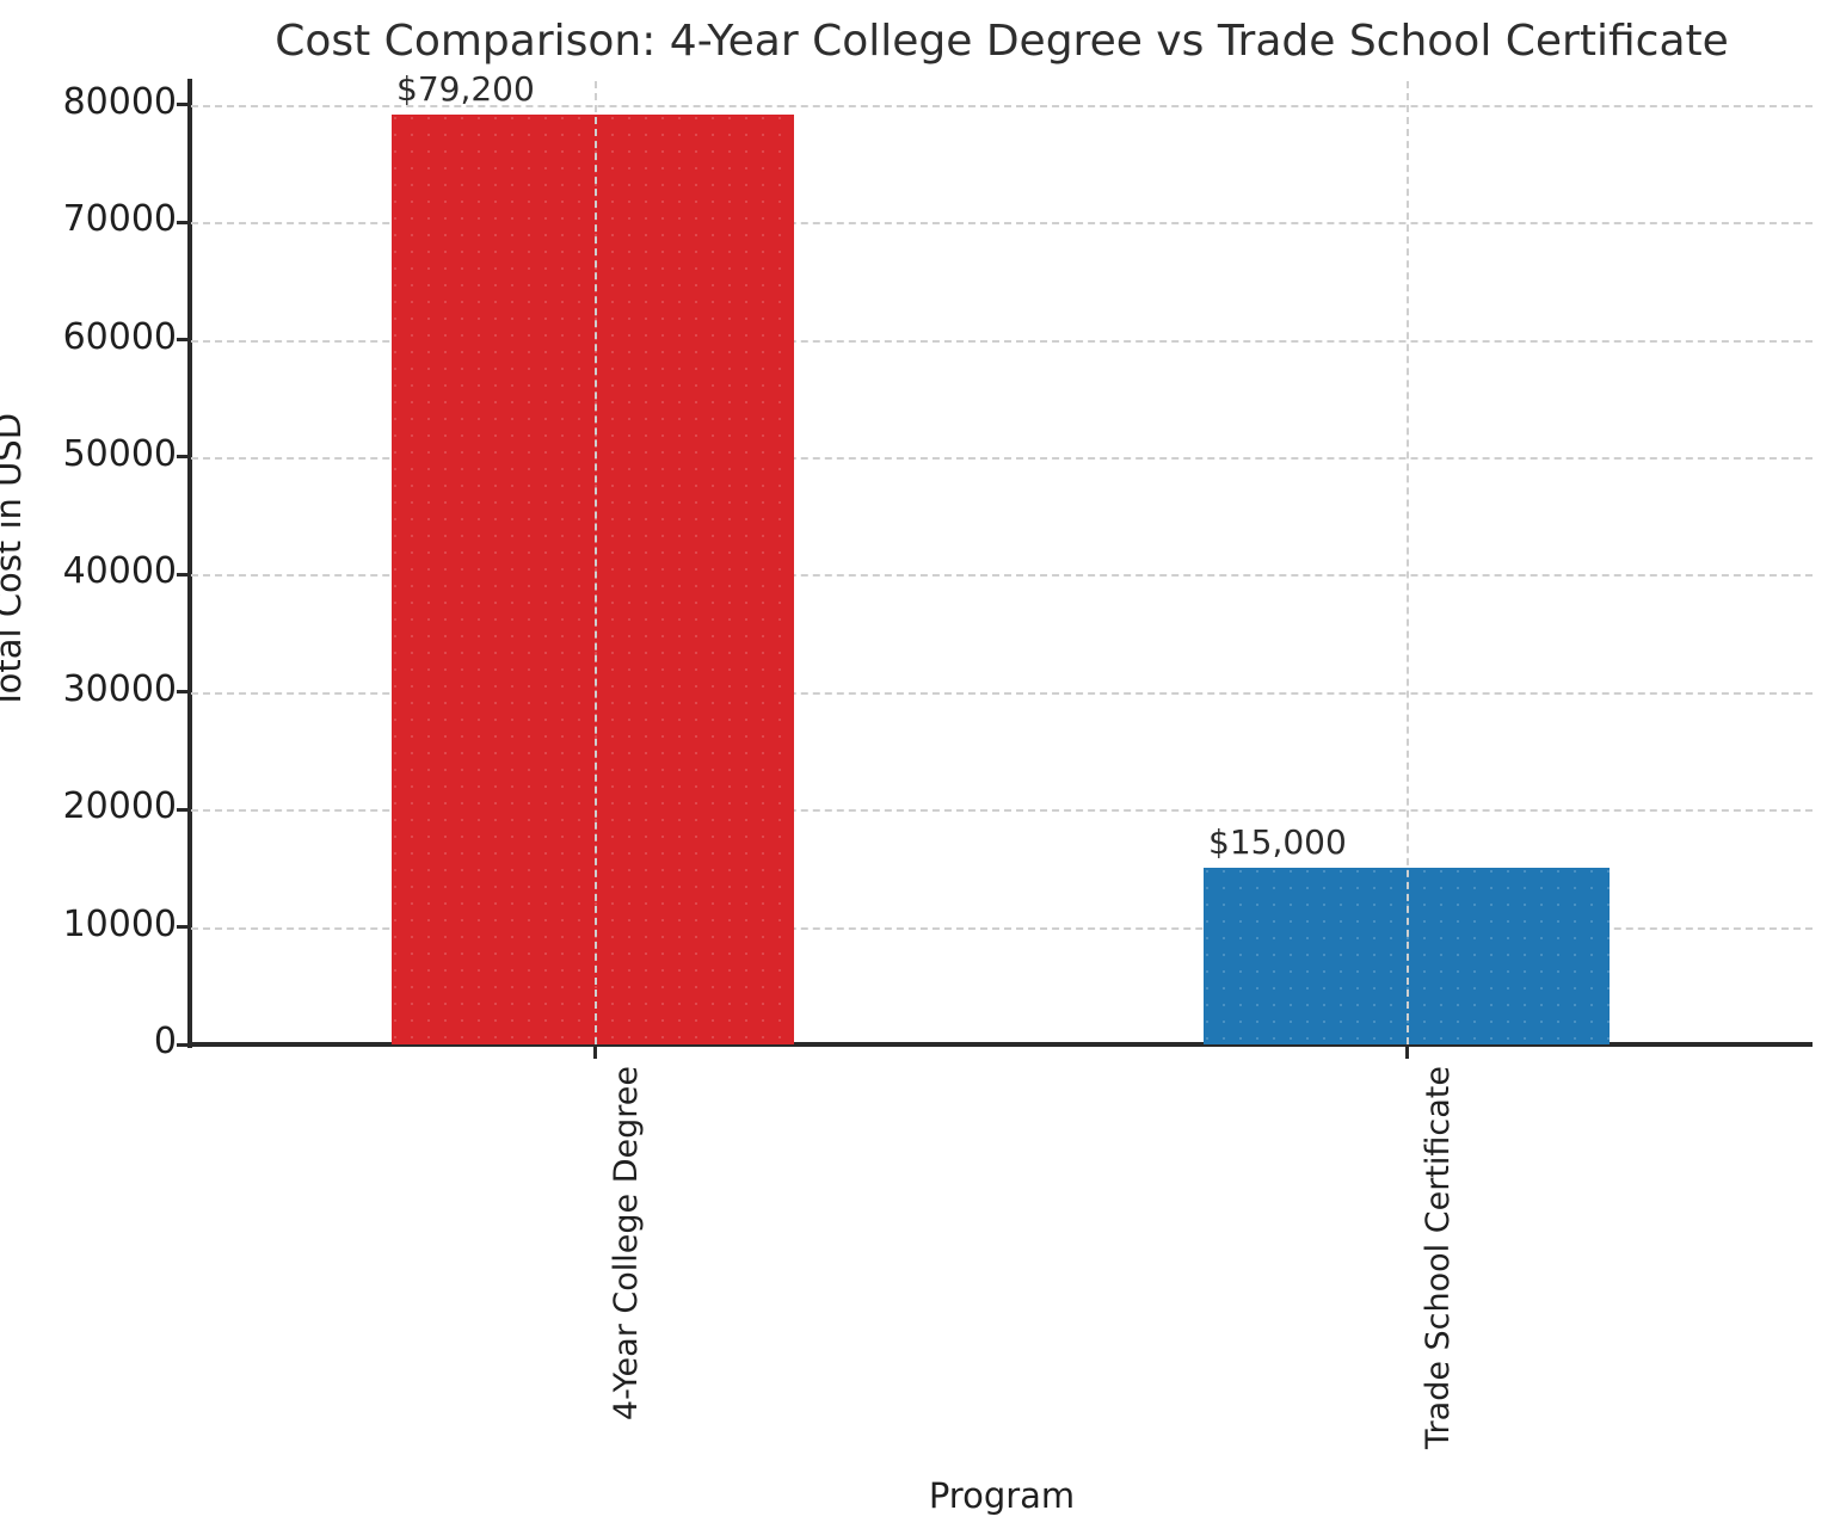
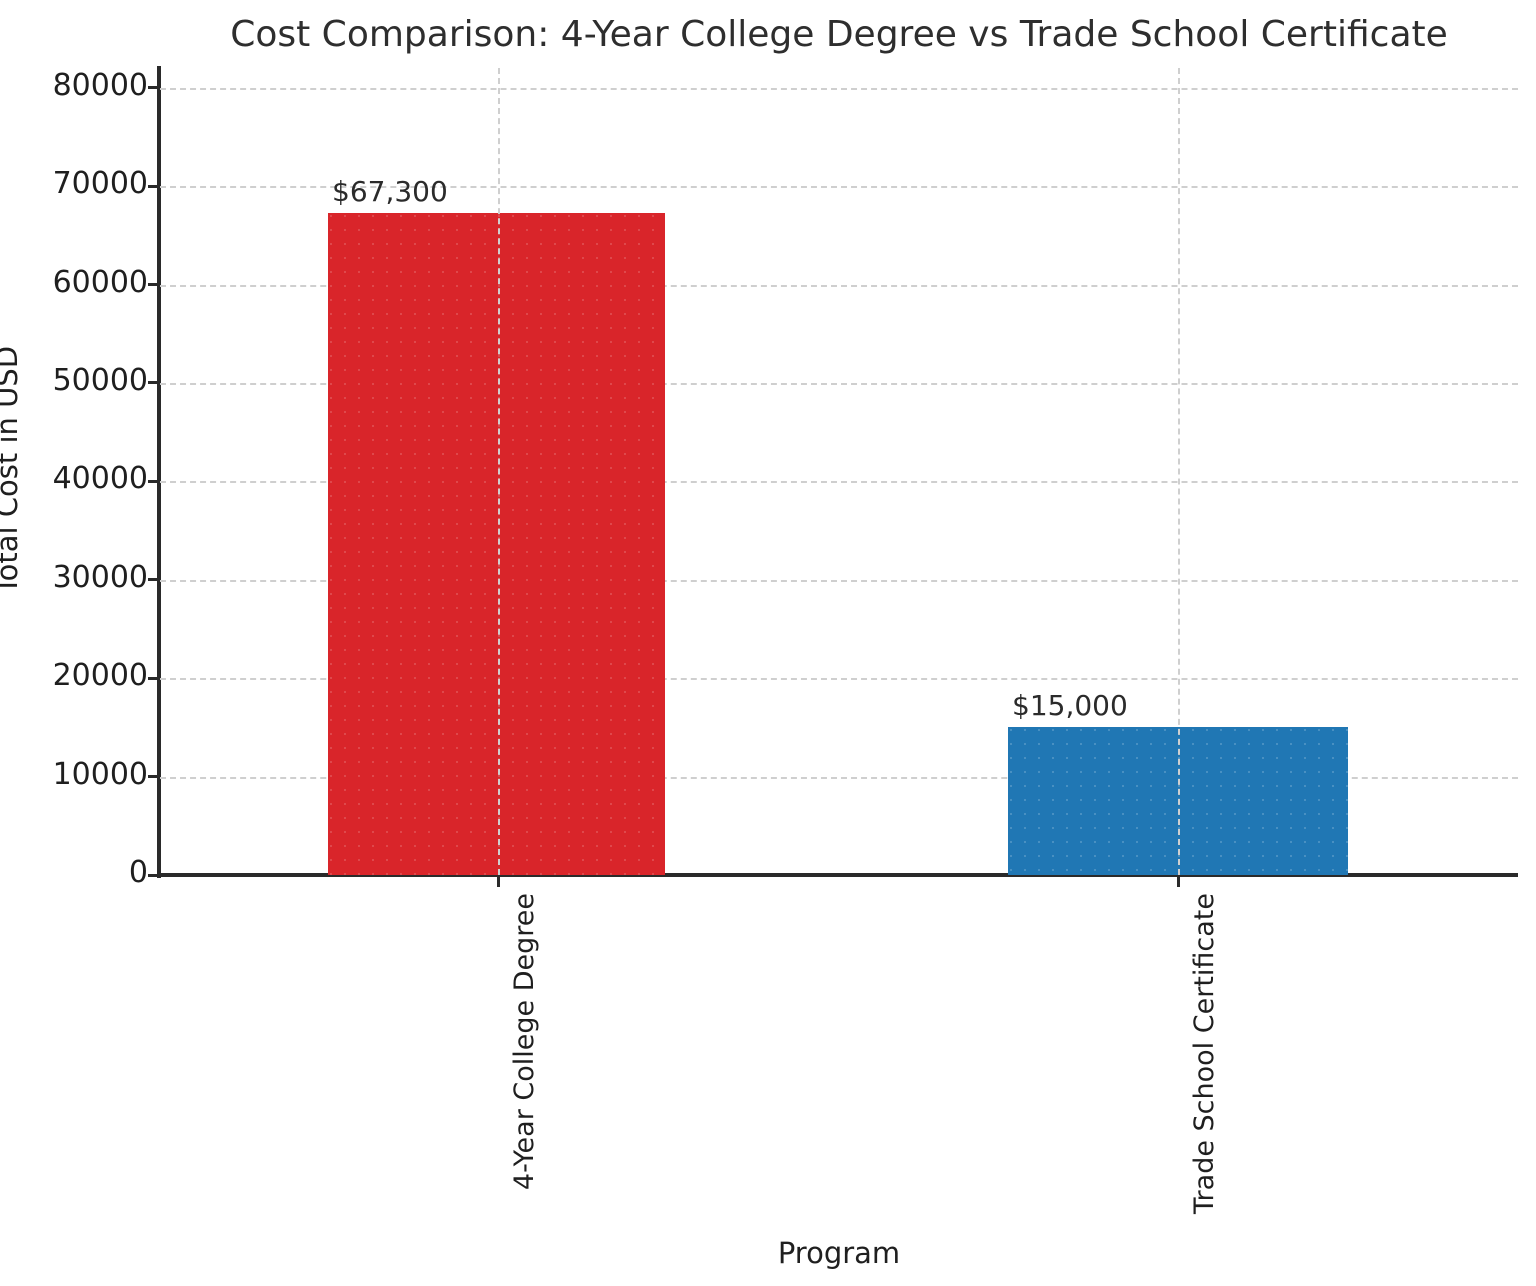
4-Year College Degree: $79,200 -> $67,300
